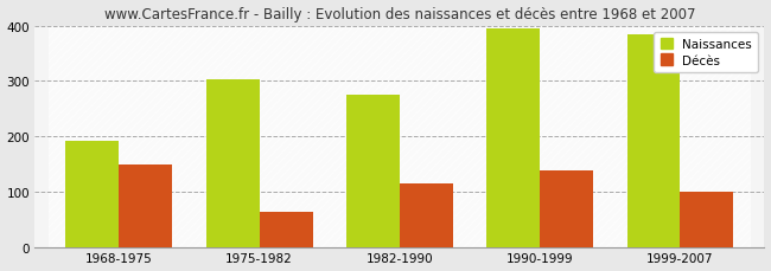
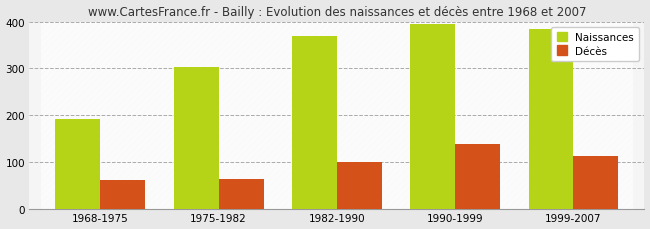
Décès/1968-1975: 150 -> 63
Naissances/1982-1990: 275 -> 370
Décès/1982-1990: 115 -> 100
Décès/1999-2007: 100 -> 113
